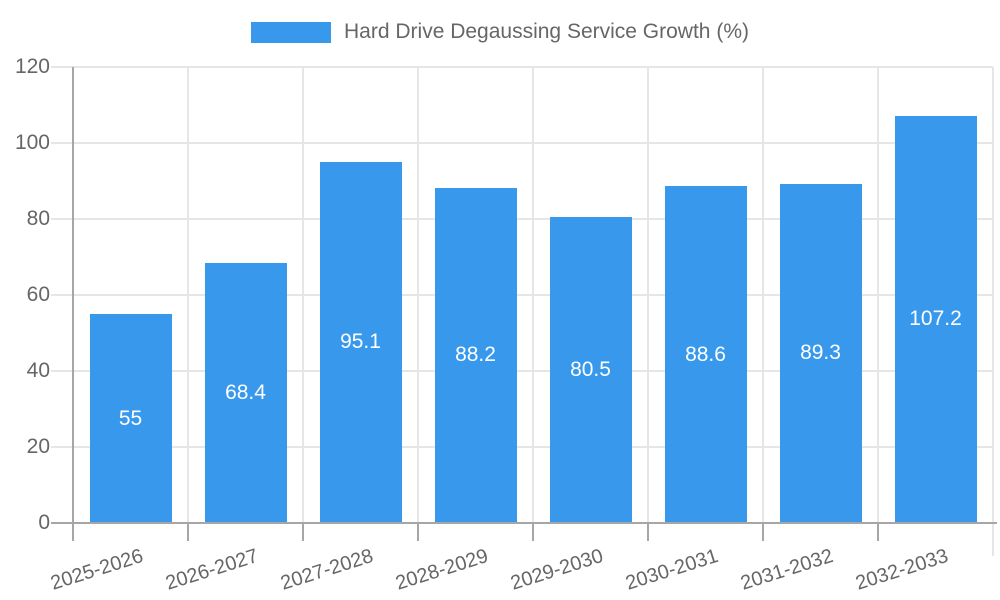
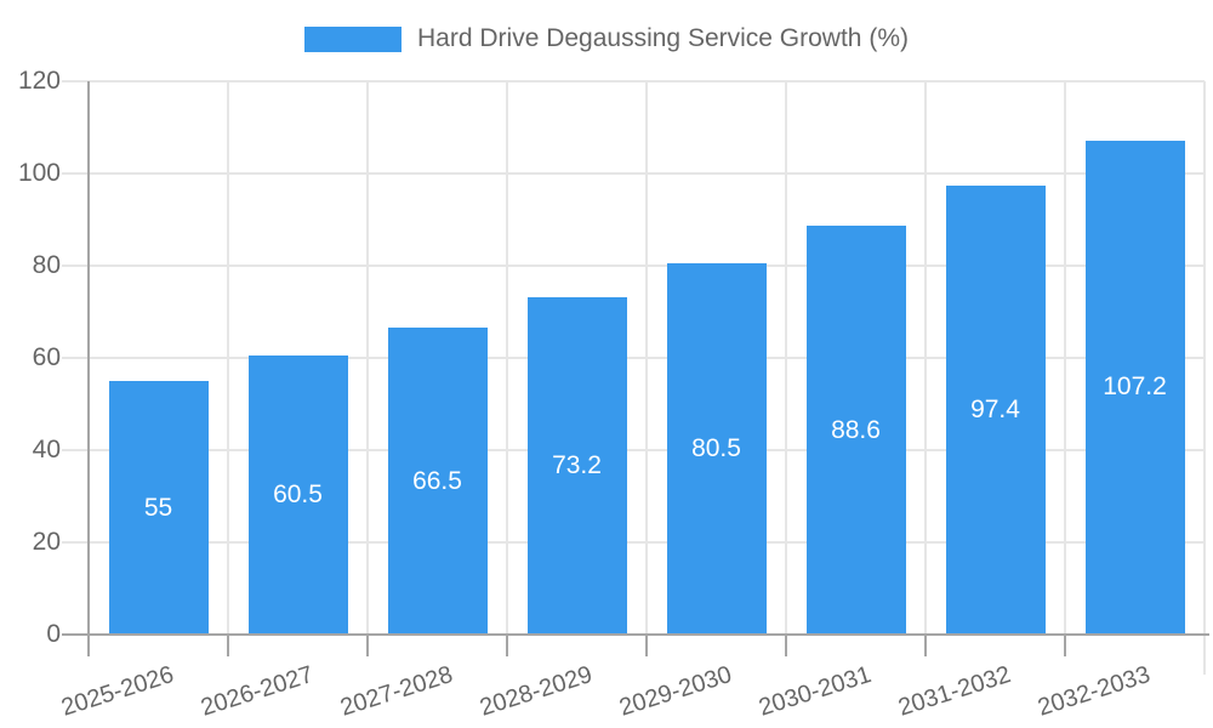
2026-2027: 68.4 -> 60.5
2027-2028: 95.1 -> 66.5
2028-2029: 88.2 -> 73.2
2031-2032: 89.3 -> 97.4
